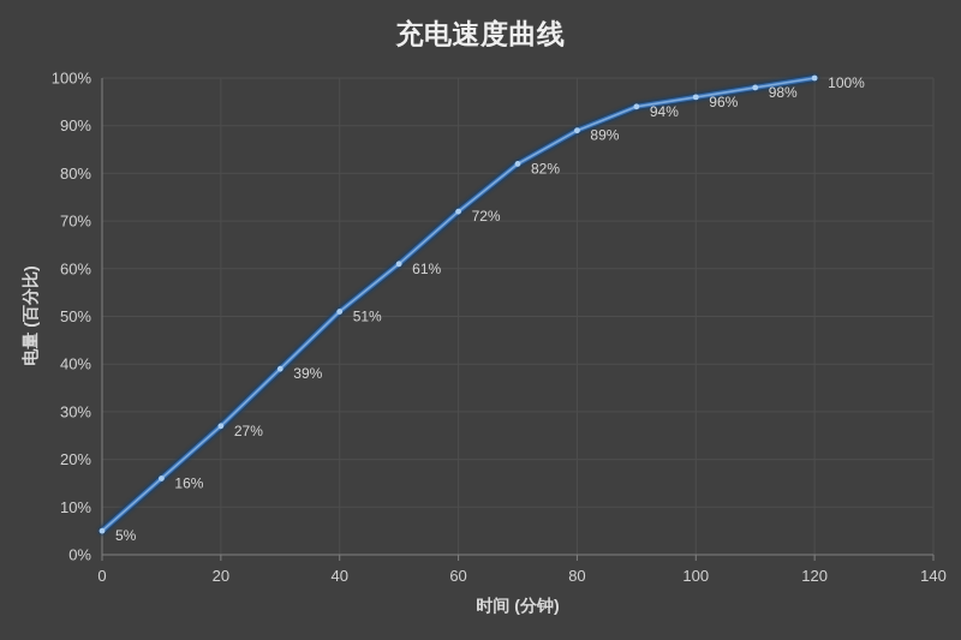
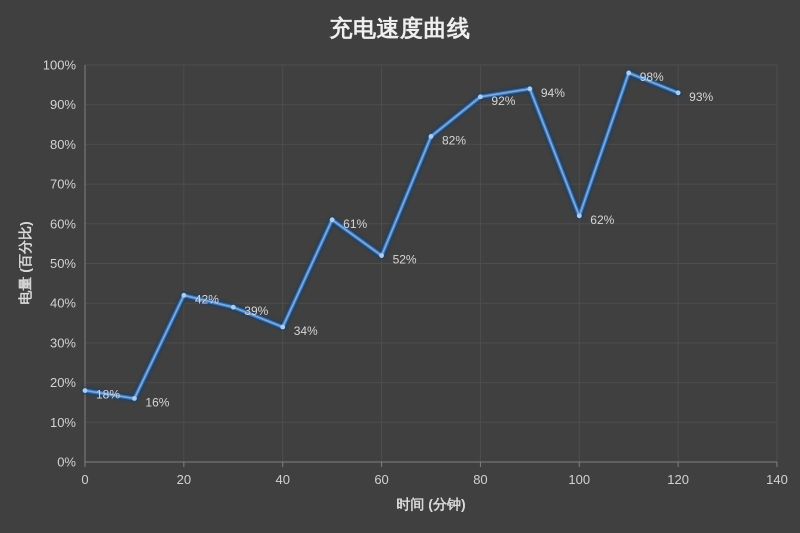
0: 5% -> 18%
20: 27% -> 42%
40: 51% -> 34%
60: 72% -> 52%
80: 89% -> 92%
100: 96% -> 62%
120: 100% -> 93%
